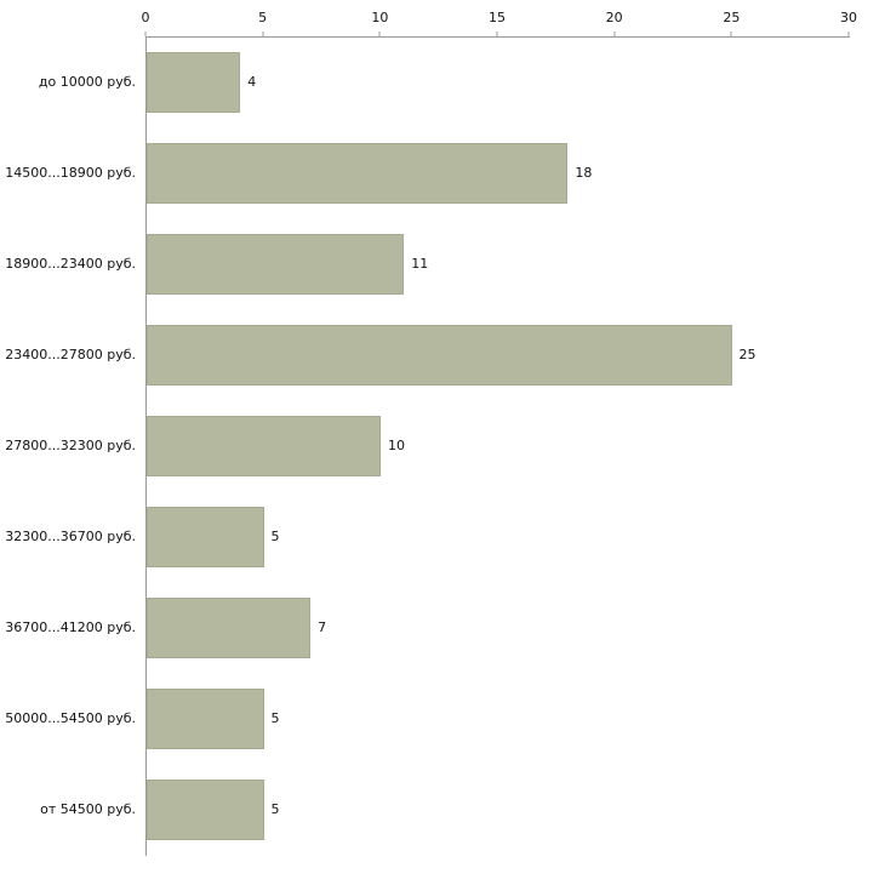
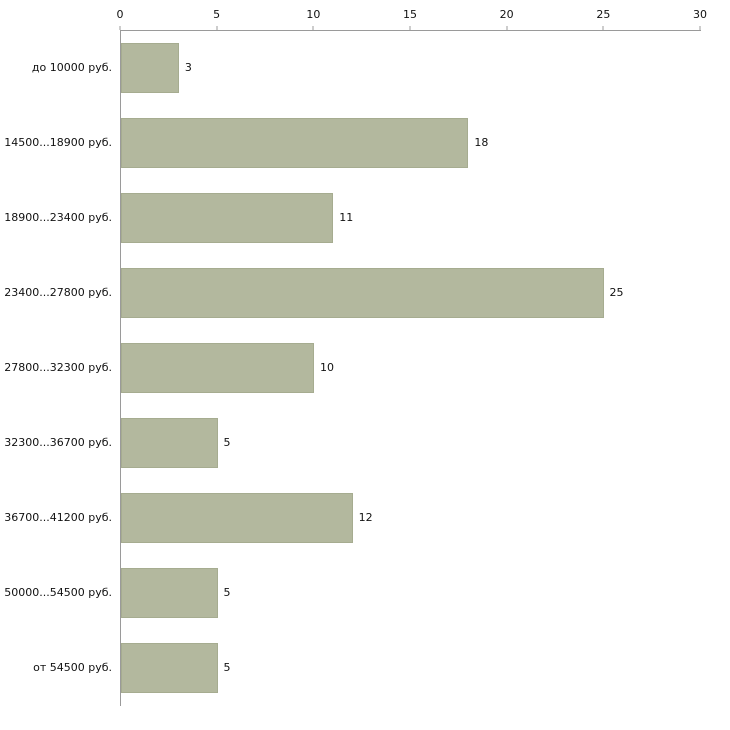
до 10000 руб.: 4 -> 3
36700...41200 руб.: 7 -> 12
